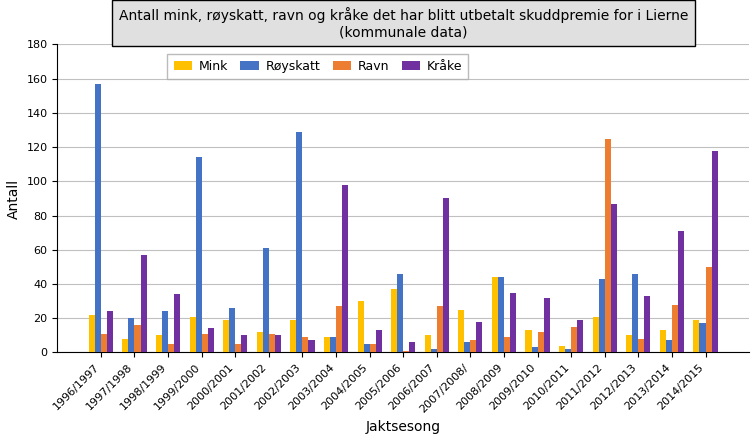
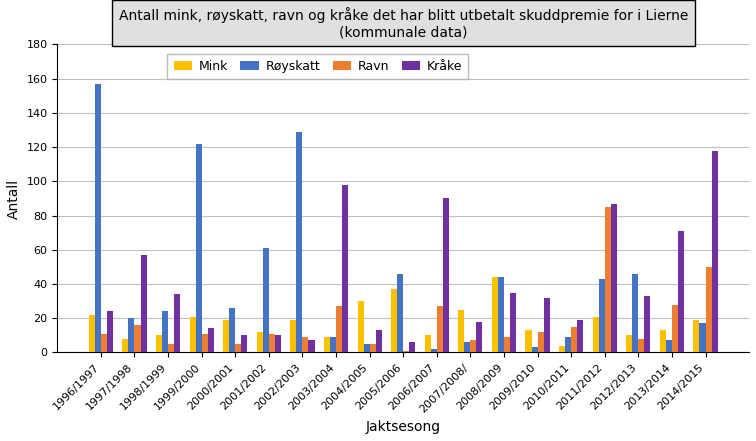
Røyskatt/1999/2000: 114 -> 122
Røyskatt/2010/2011: 2 -> 9
Ravn/2011/2012: 125 -> 85
